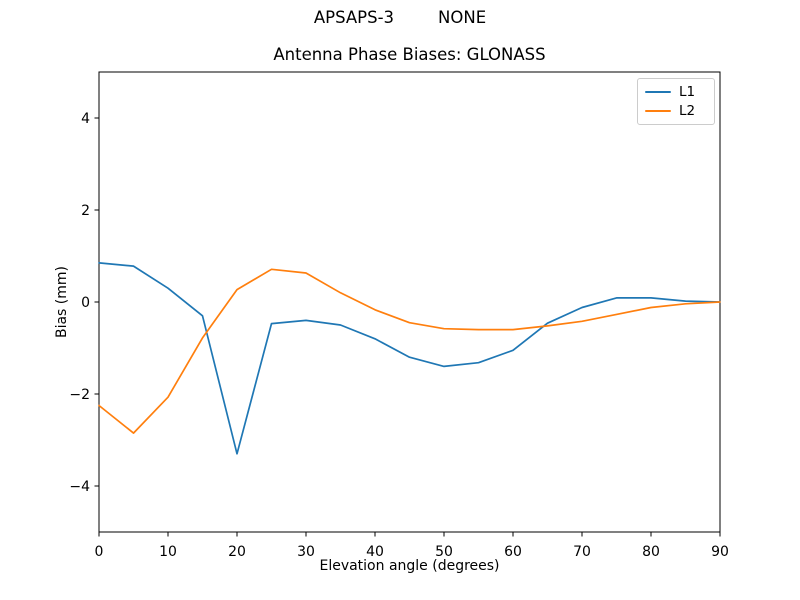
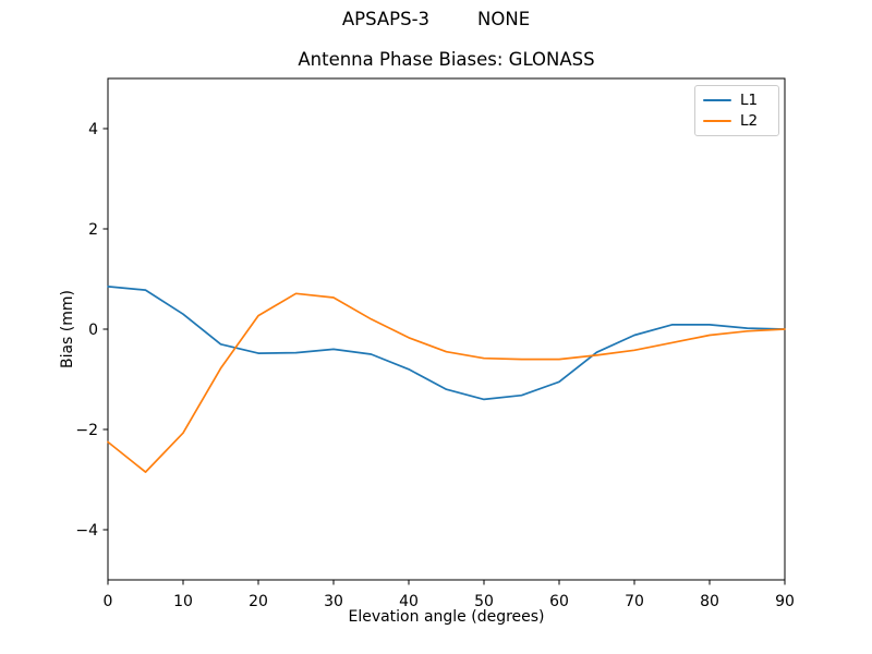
L1/20: -3.3 -> -0.5
